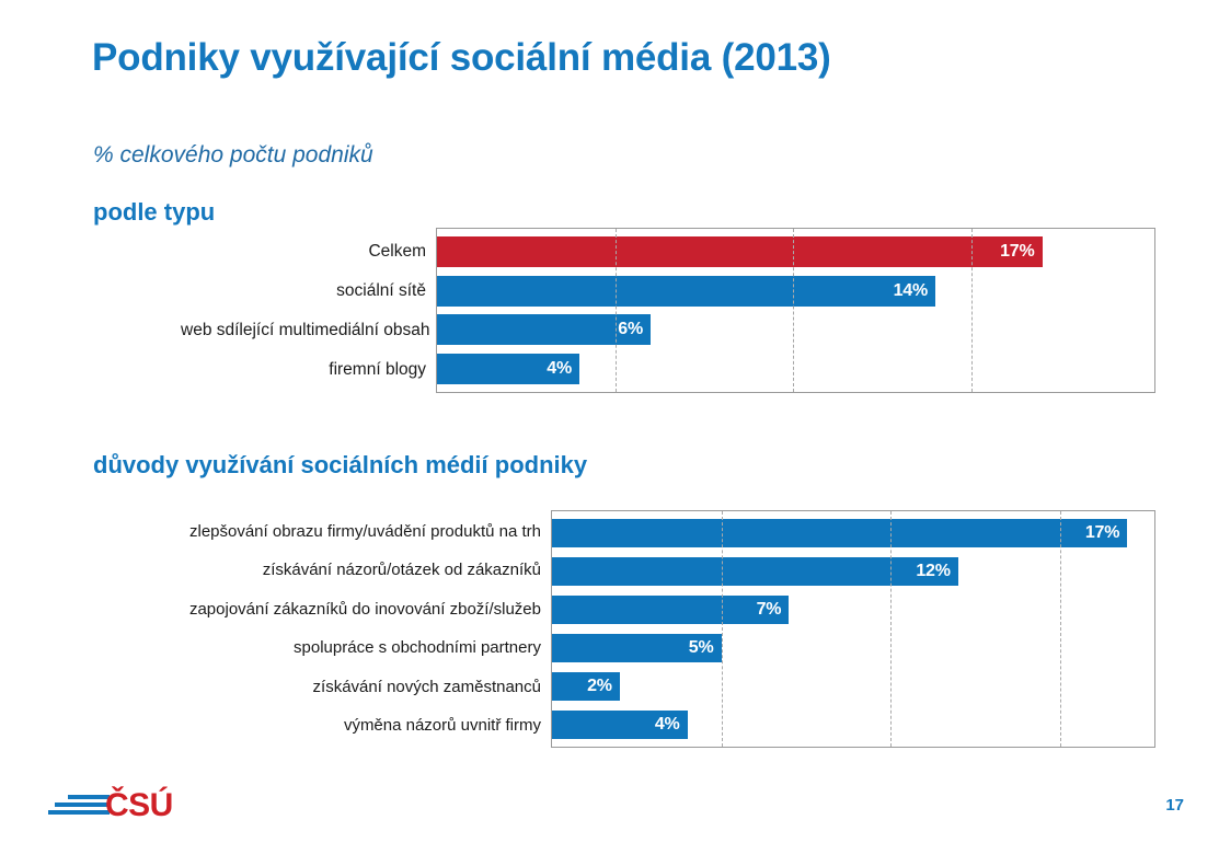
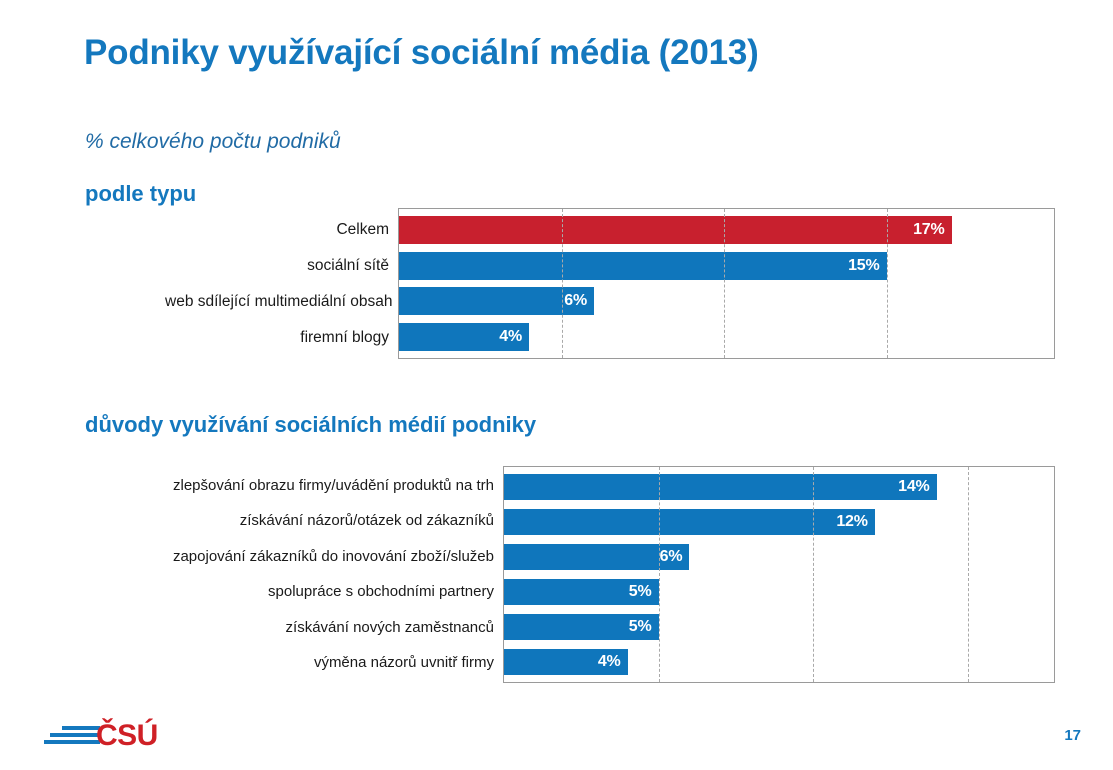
podle typu/sociální sítě: 14% -> 15%
důvody využívání sociálních médií podniky/zlepšování obrazu firmy/uvádění produktů na trh: 17% -> 14%
důvody využívání sociálních médií podniky/zapojování zákazníků do inovování zboží/služeb: 7% -> 6%
důvody využívání sociálních médií podniky/získávání nových zaměstnanců: 2% -> 5%
